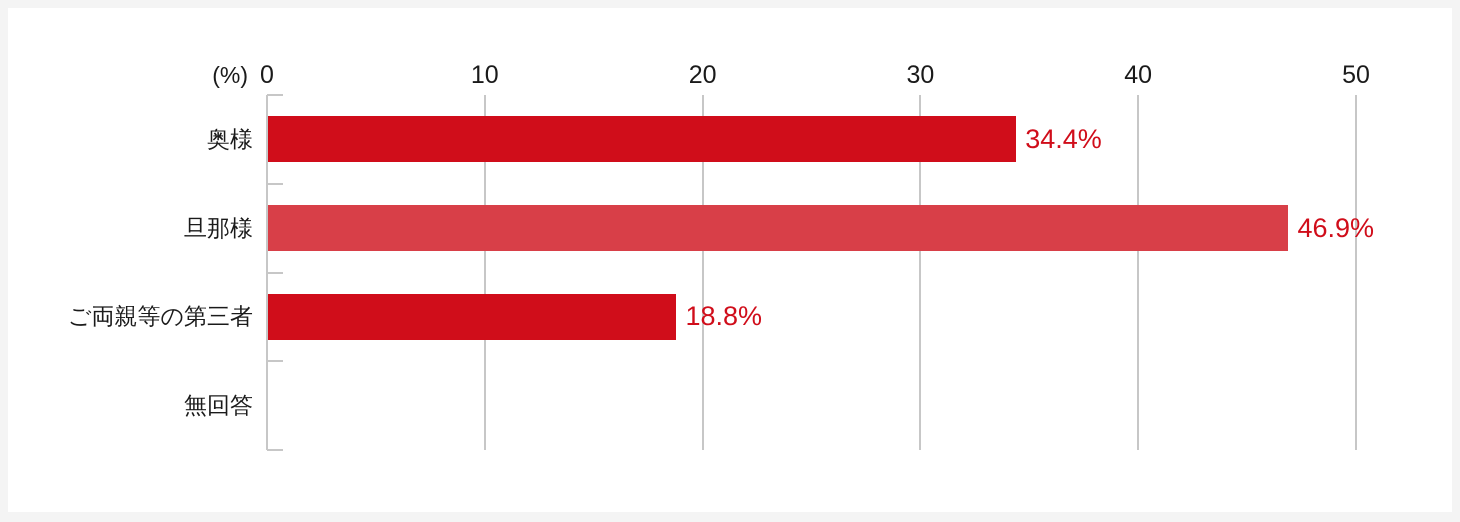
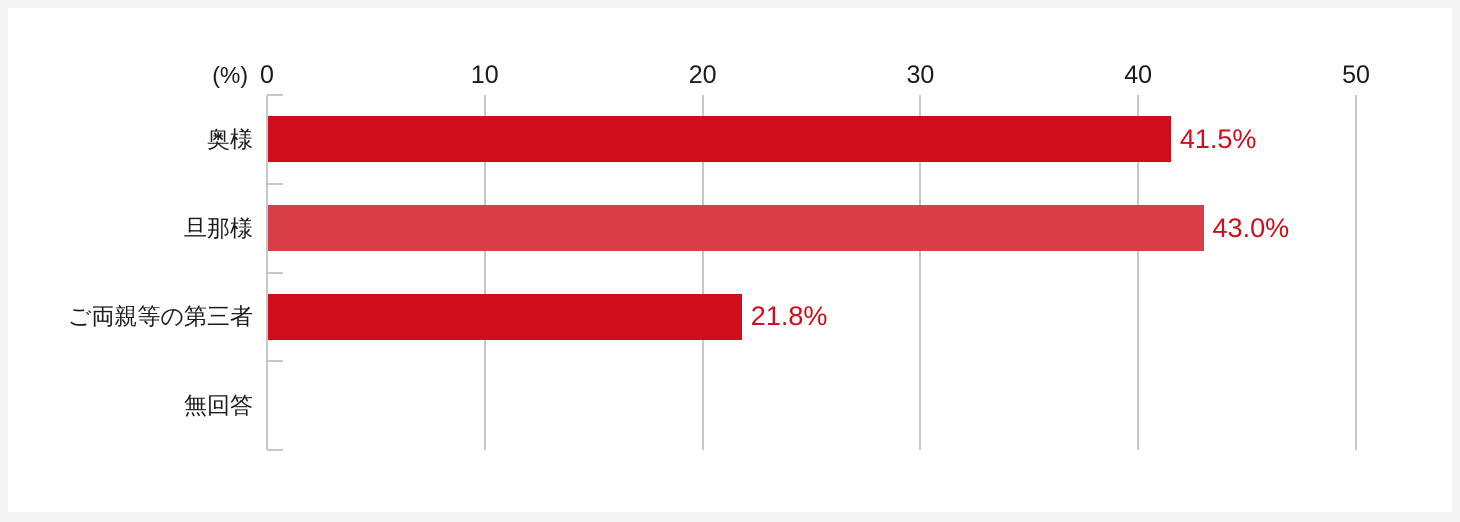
奥様: 34.4% -> 41.5%
旦那様: 46.9% -> 43.0%
ご両親等の第三者: 18.8% -> 21.8%
